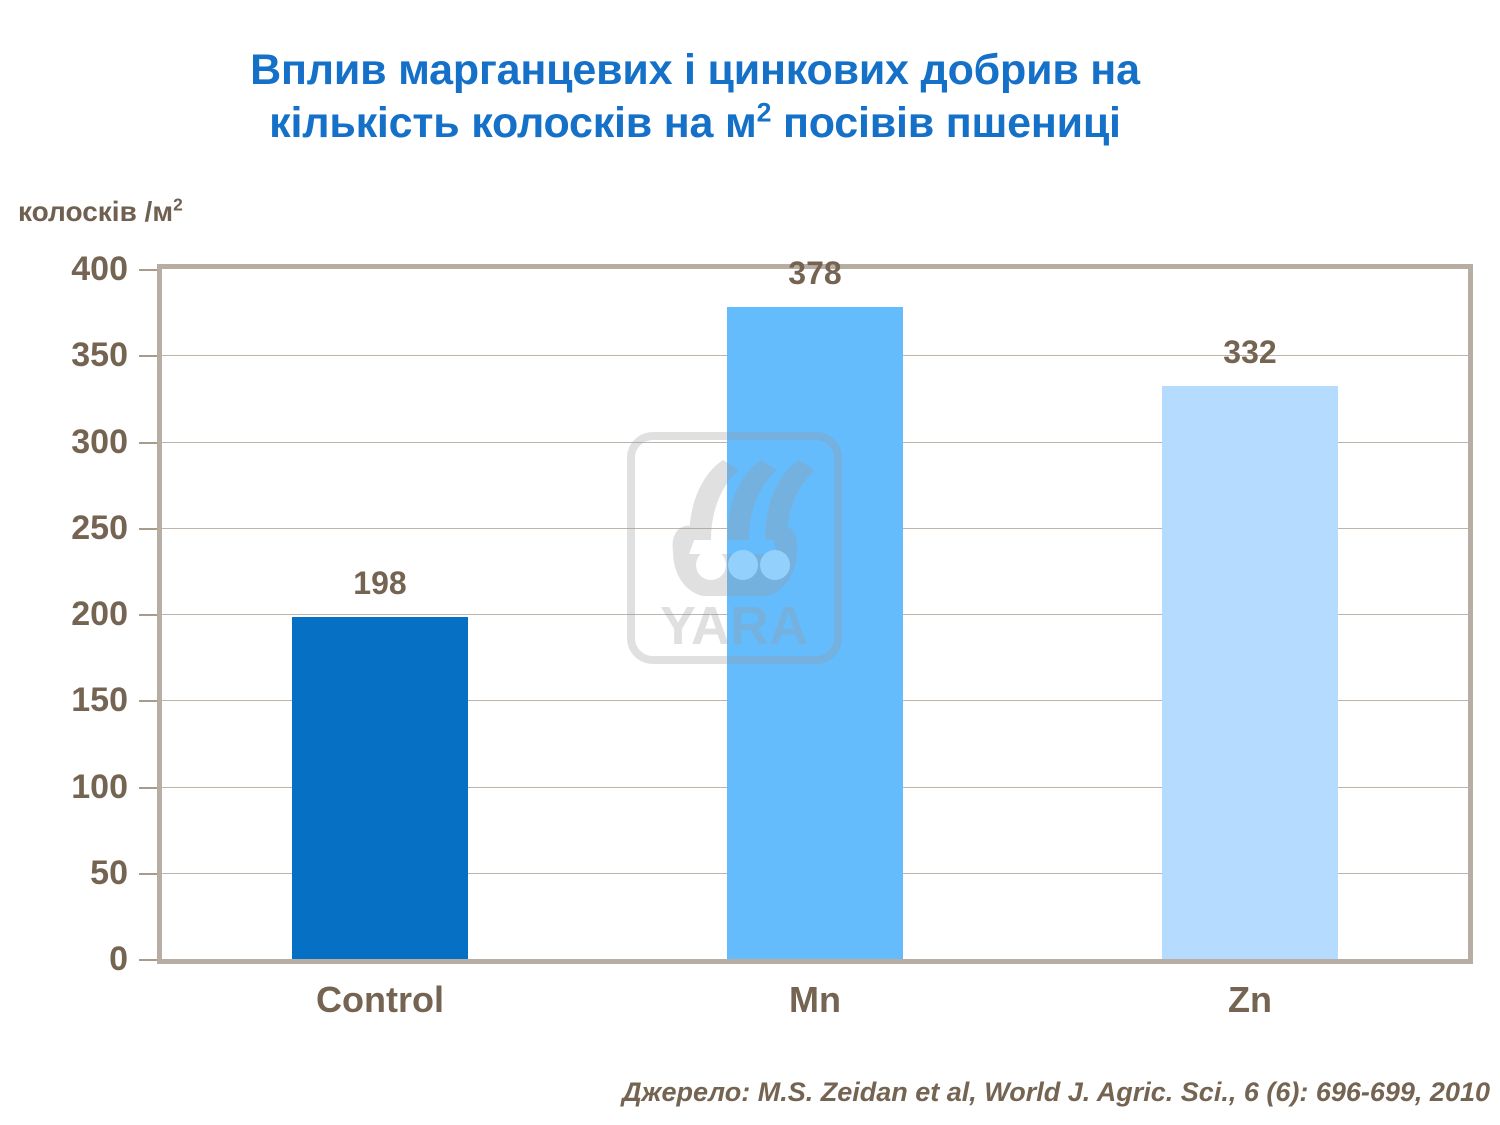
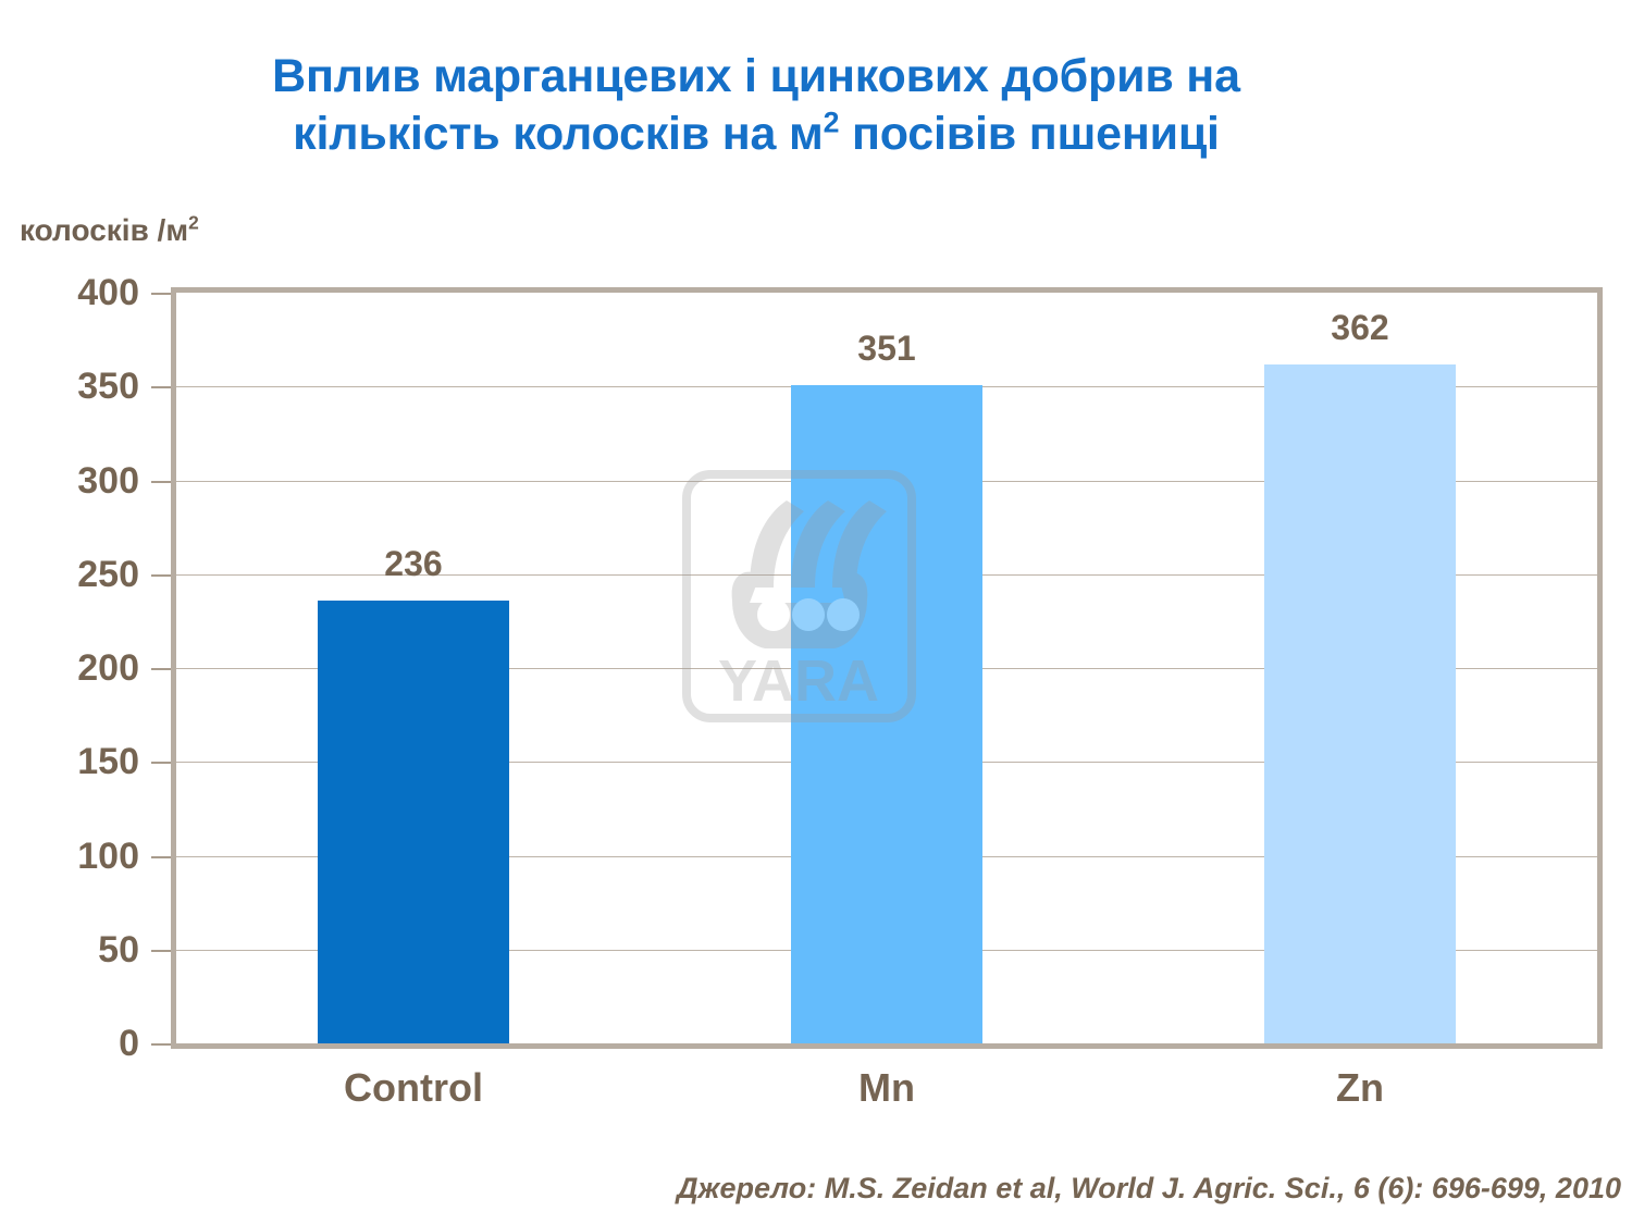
Control: 198 -> 236
Mn: 378 -> 351
Zn: 332 -> 362
